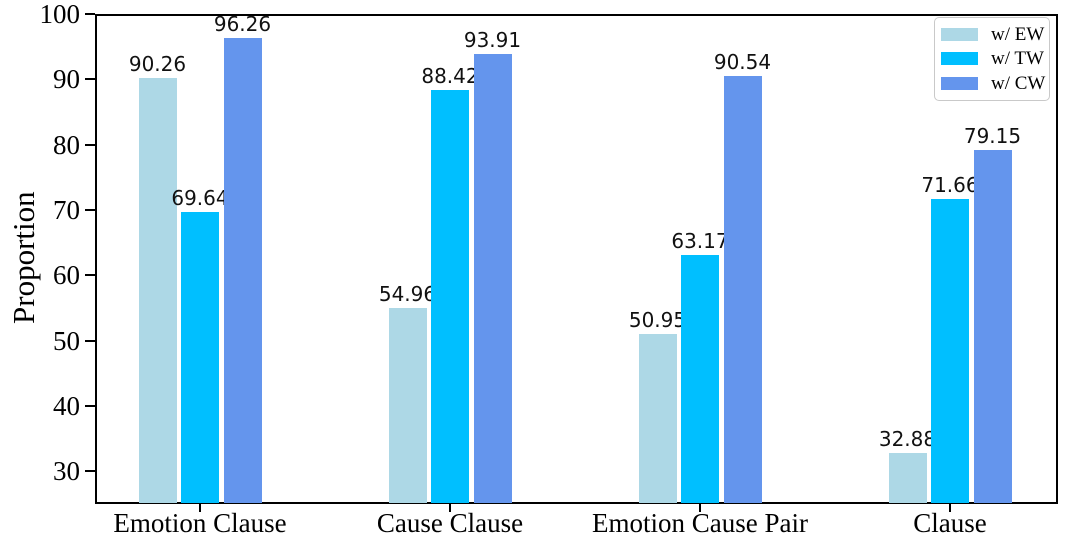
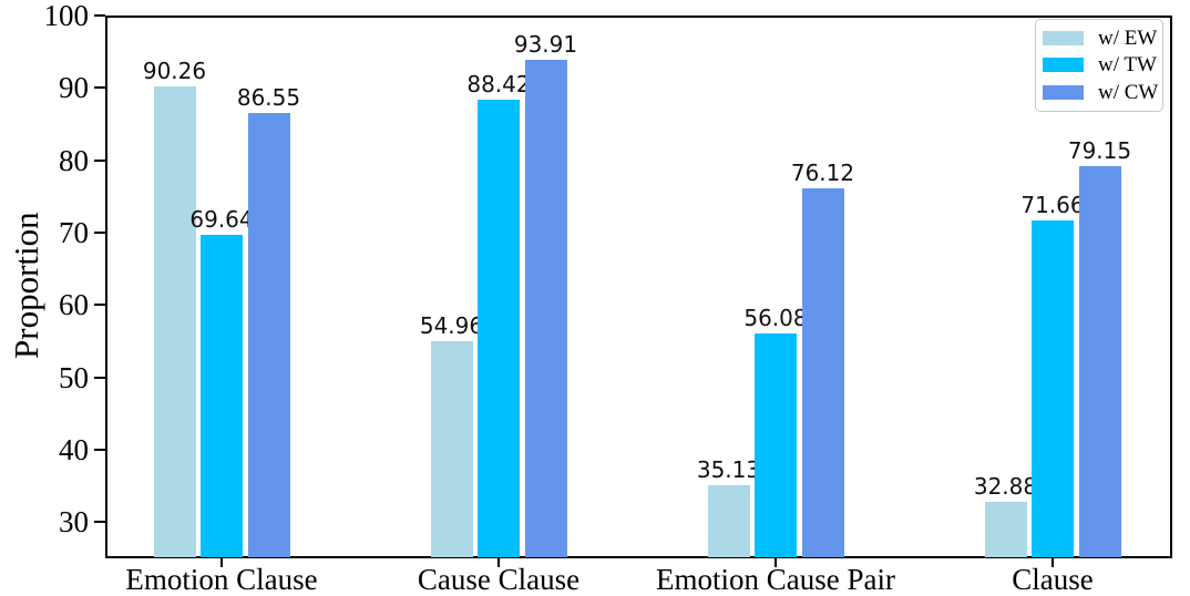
w/ CW/Emotion Clause: 96.26 -> 86.55
w/ EW/Emotion Cause Pair: 50.95 -> 35.13
w/ TW/Emotion Cause Pair: 63.17 -> 56.08
w/ CW/Emotion Cause Pair: 90.54 -> 76.12
